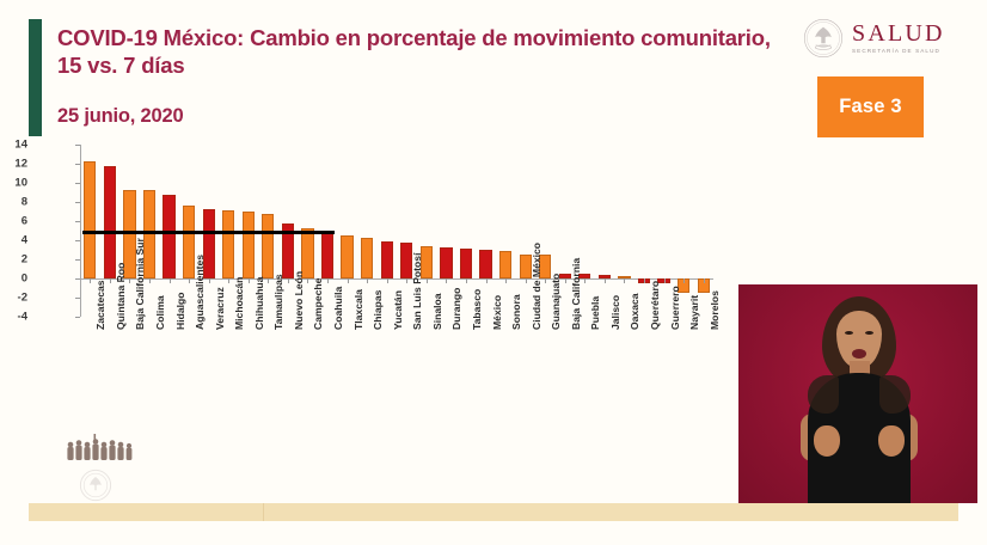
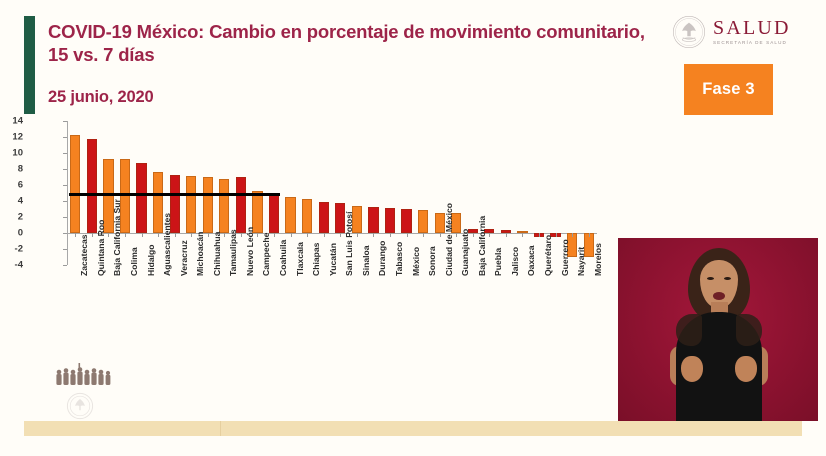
Nuevo León: 6 -> 7
Nayarit: -1 -> -3
Morelos: -2 -> -3
